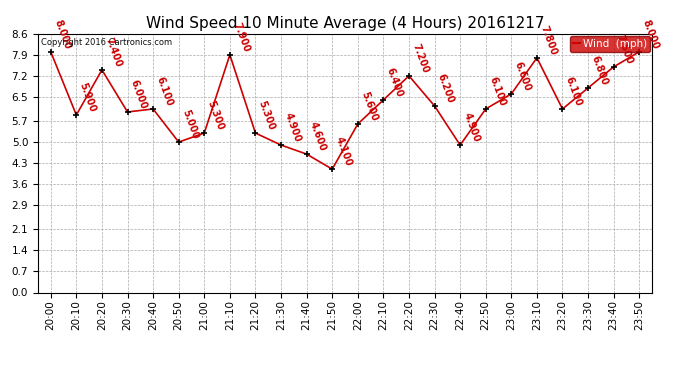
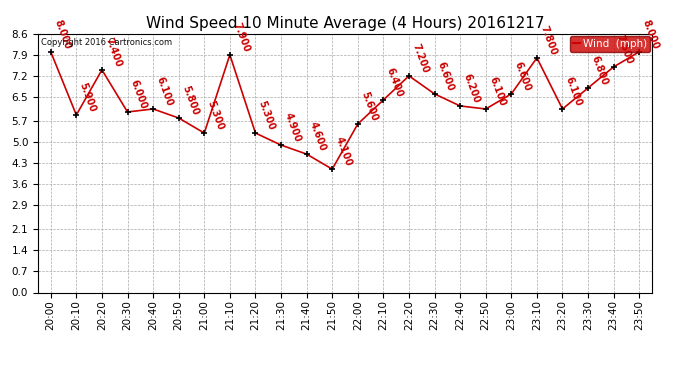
20:50: 5.000 -> 5.800
22:30: 6.200 -> 6.600
22:40: 4.900 -> 6.200
